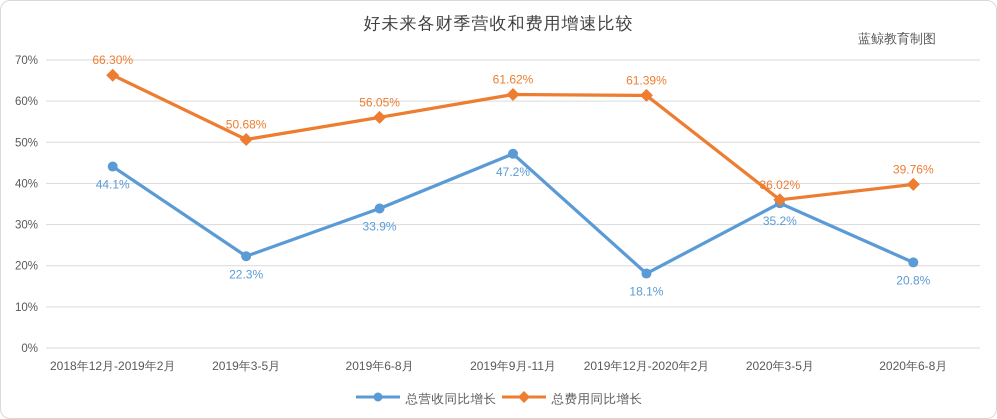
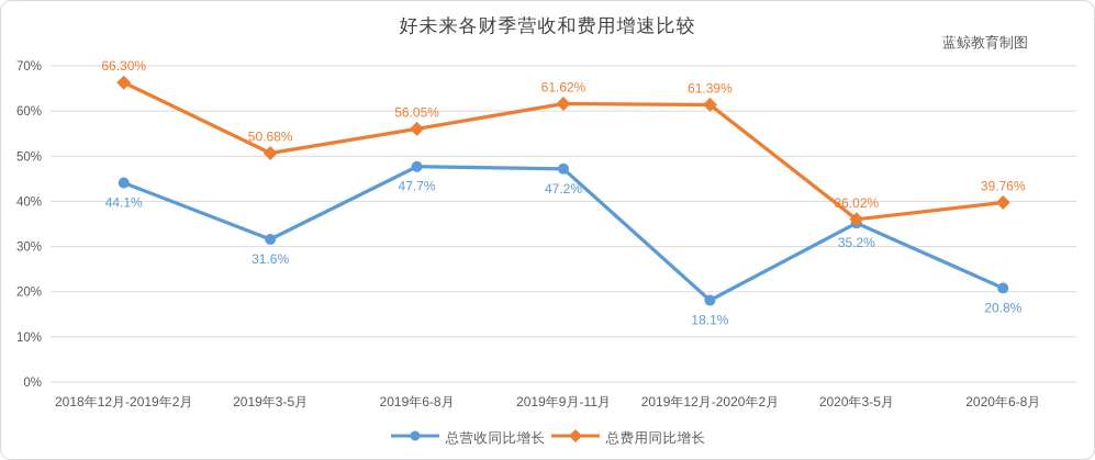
总营收同比增长/2019年3-5月: 22.3% -> 31.6%
总营收同比增长/2019年6-8月: 33.9% -> 47.7%
